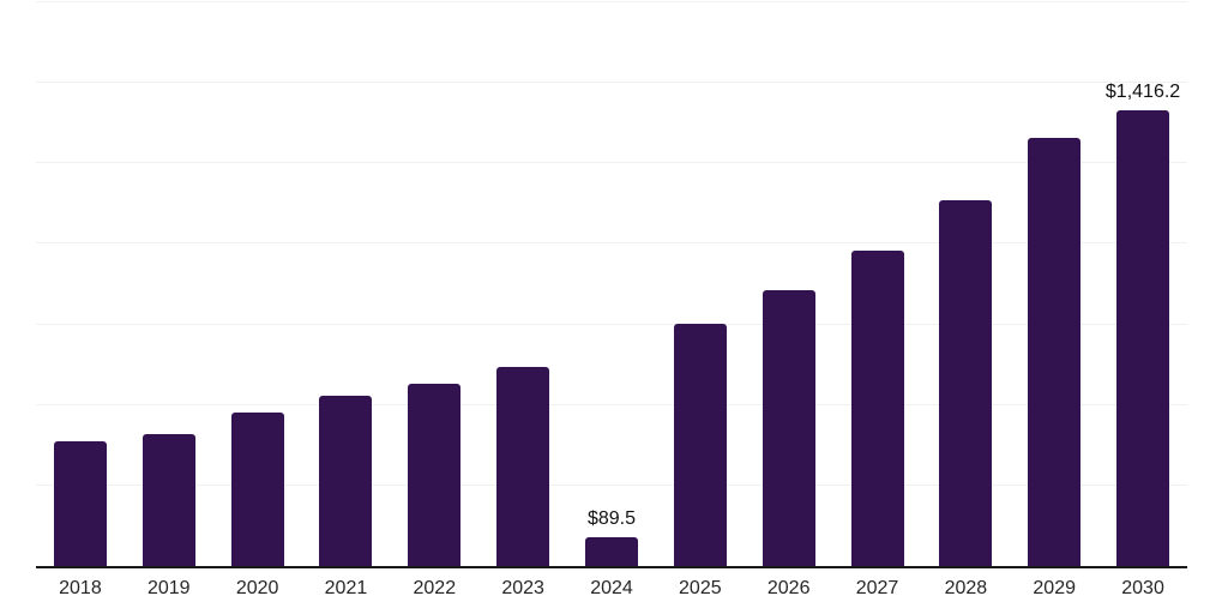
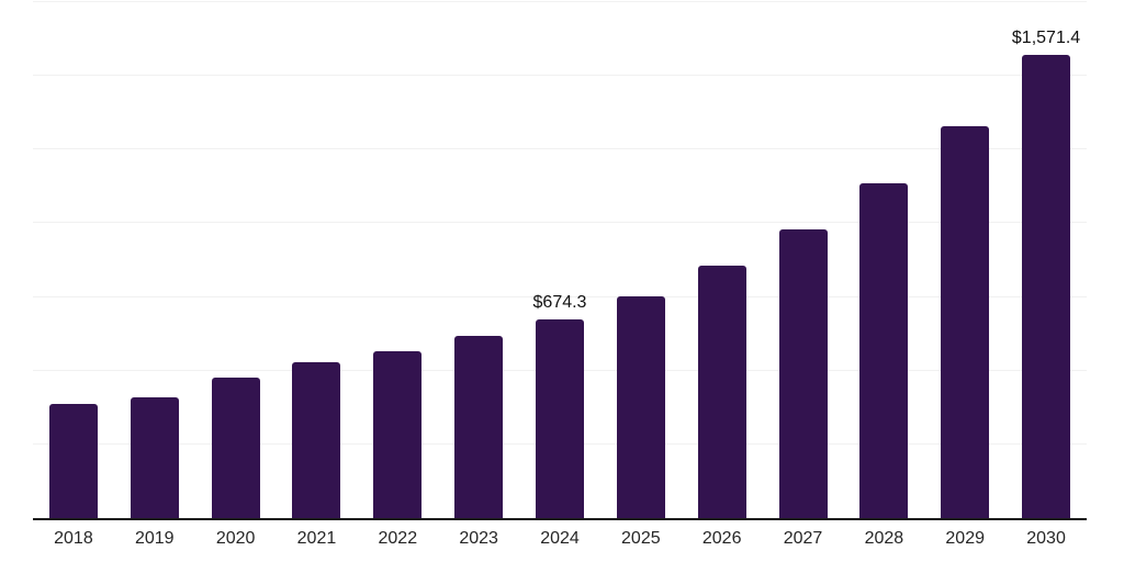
2024: $89.5 -> $674.3
2030: $1,416.2 -> $1,571.4
